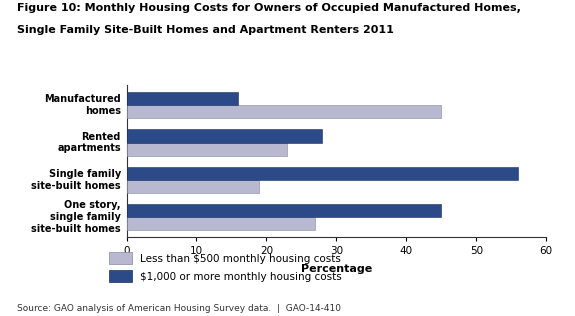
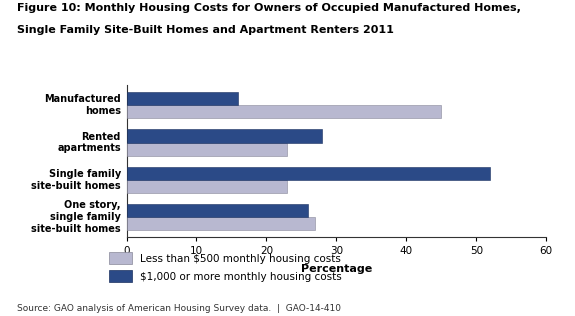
$1,000 or more monthly housing costs/Single family site-built homes: 56 -> 52
Less than $500 monthly housing costs/Single family site-built homes: 19 -> 23
$1,000 or more monthly housing costs/One story, single family site-built homes: 45 -> 26
